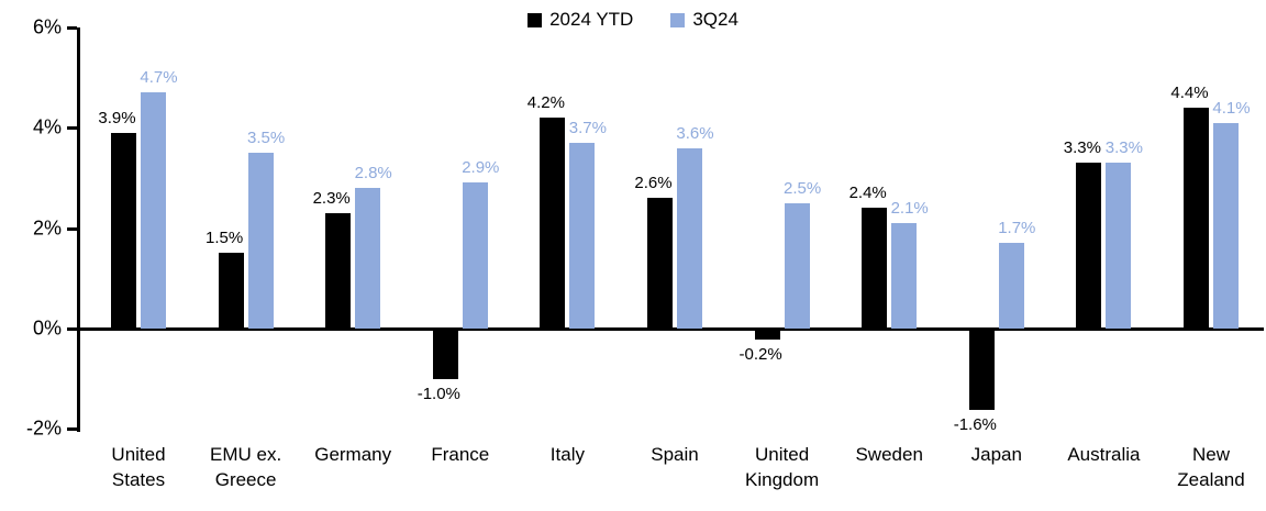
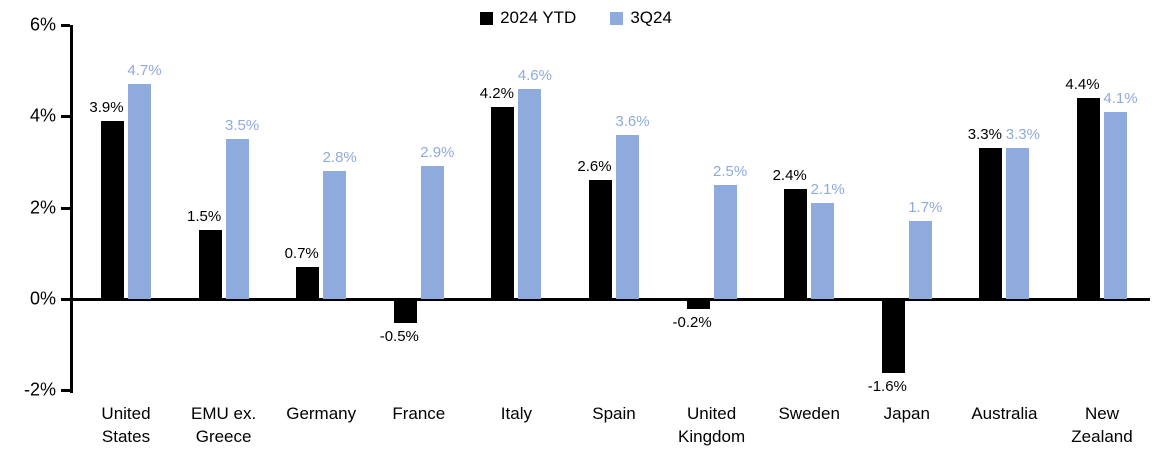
2024 YTD/Germany: 2.3% -> 0.7%
2024 YTD/France: -1.0% -> -0.5%
3Q24/Italy: 3.7% -> 4.6%
